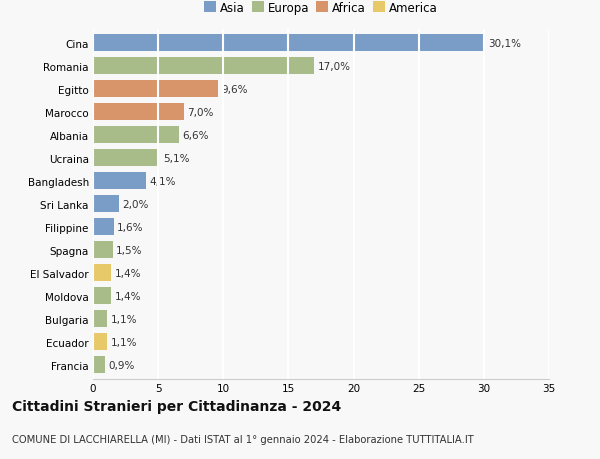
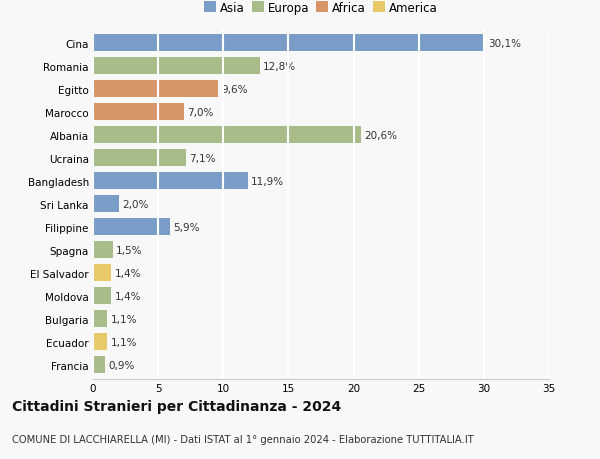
Romania: 17,0% -> 12,8%
Albania: 6,6% -> 20,6%
Ucraina: 5,1% -> 7,1%
Bangladesh: 4,1% -> 11,9%
Filippine: 1,6% -> 5,9%
